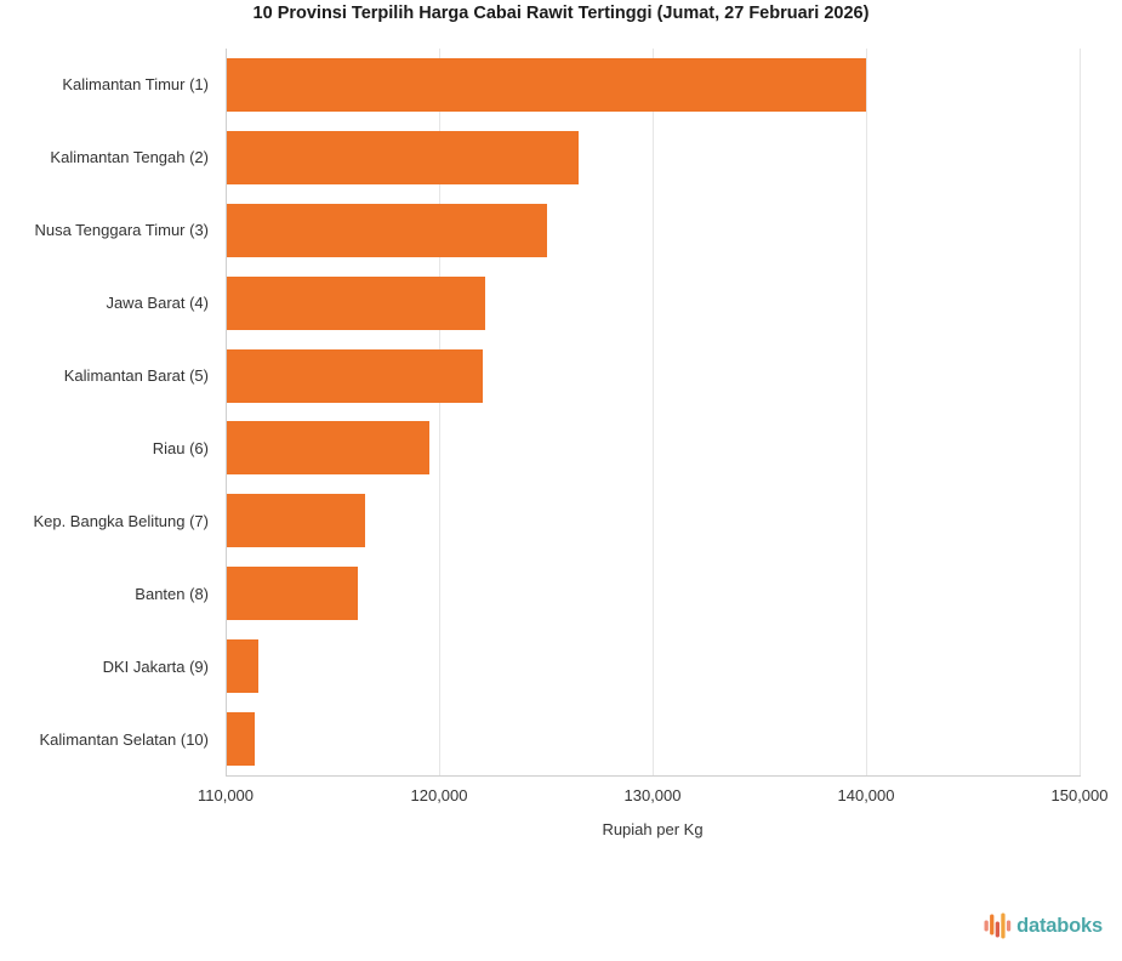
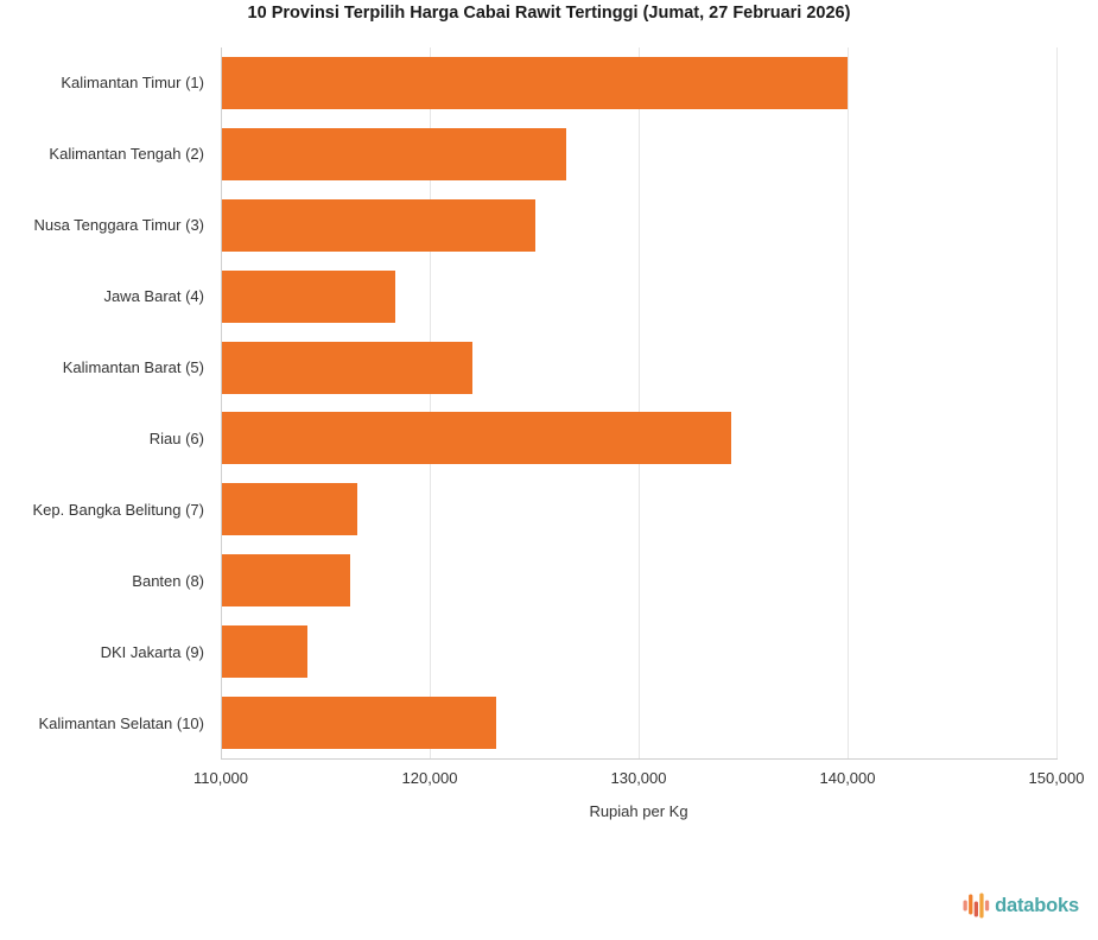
Jawa Barat (4): 122100 -> 118300
Riau (6): 119500 -> 134400
DKI Jakarta (9): 111500 -> 114100
Kalimantan Selatan (10): 111300 -> 123100
